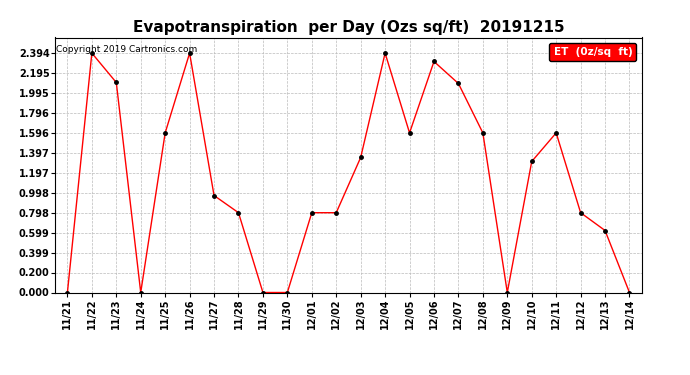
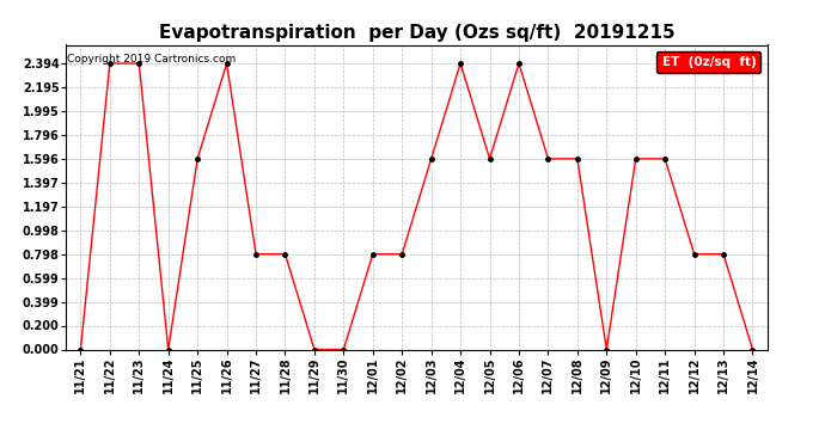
11/23: 2.10 -> 2.39
11/27: 0.97 -> 0.80
12/03: 1.35 -> 1.60
12/06: 2.31 -> 2.39
12/07: 2.09 -> 1.60
12/10: 1.31 -> 1.60
12/13: 0.62 -> 0.80
